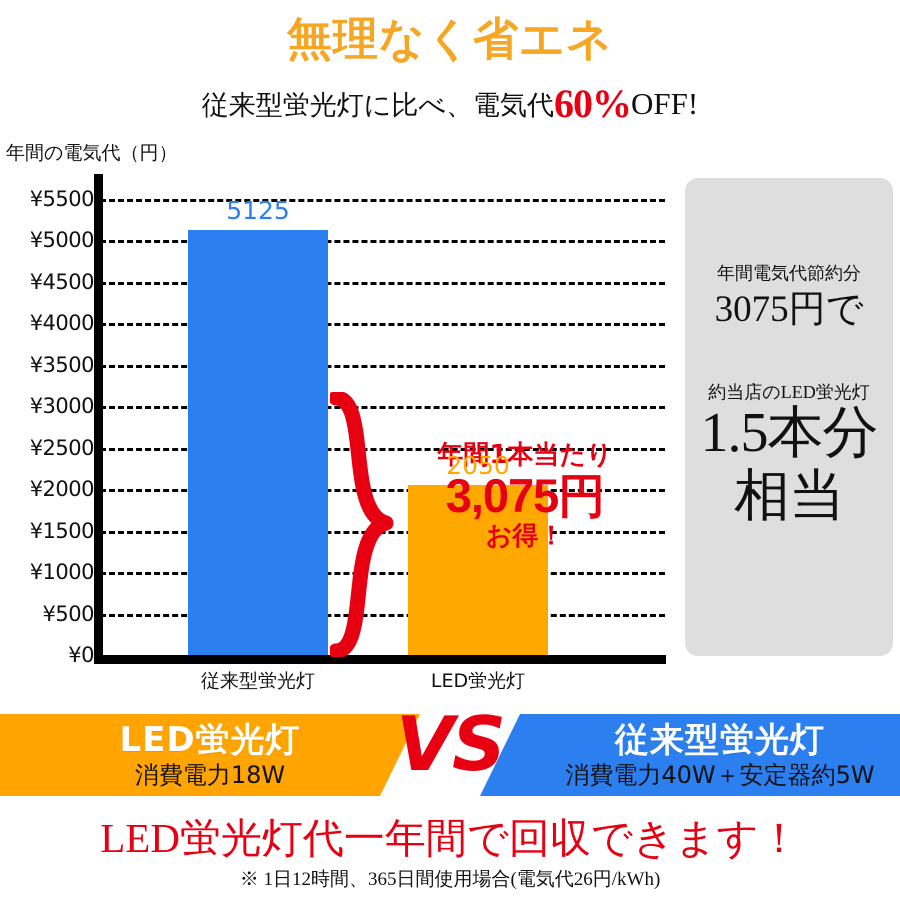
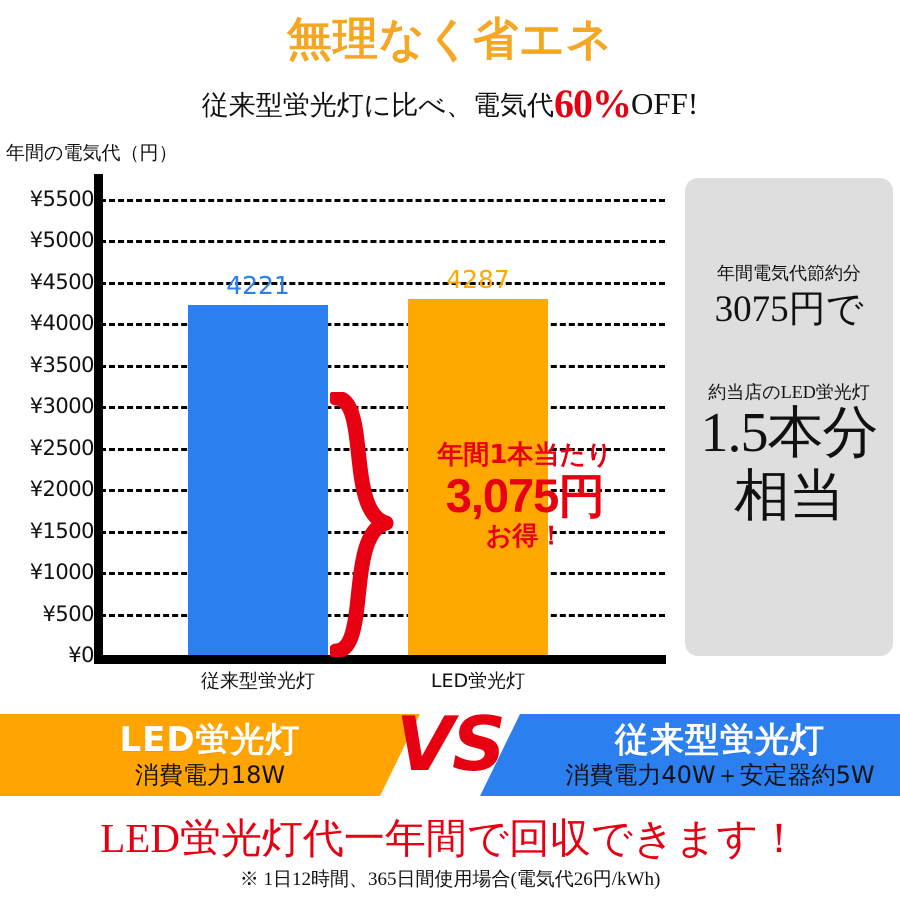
従来型蛍光灯: 5125 -> 4221
LED蛍光灯: 2050 -> 4287
